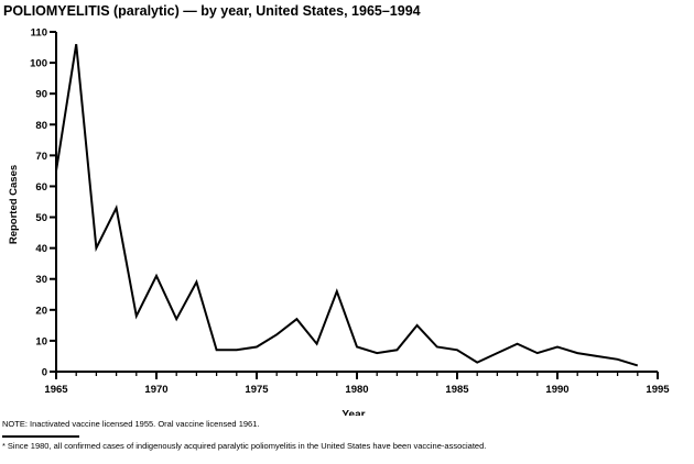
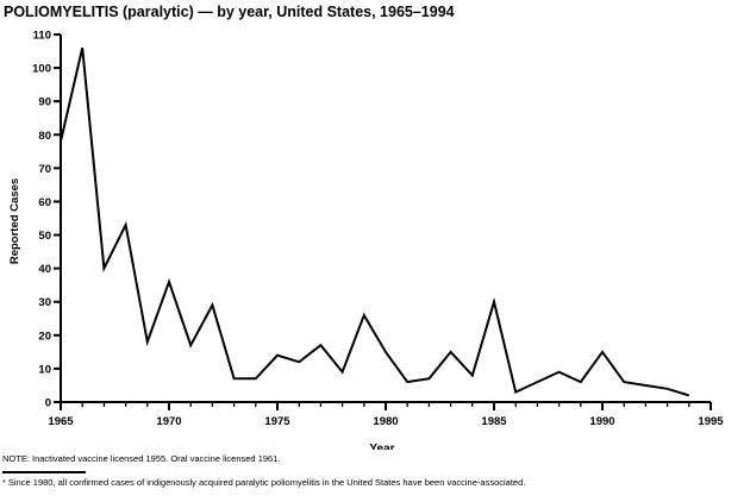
1965: 65 -> 78
1970: 31 -> 36
1975: 8 -> 14
1980: 8 -> 15
1985: 7 -> 30
1990: 8 -> 15
